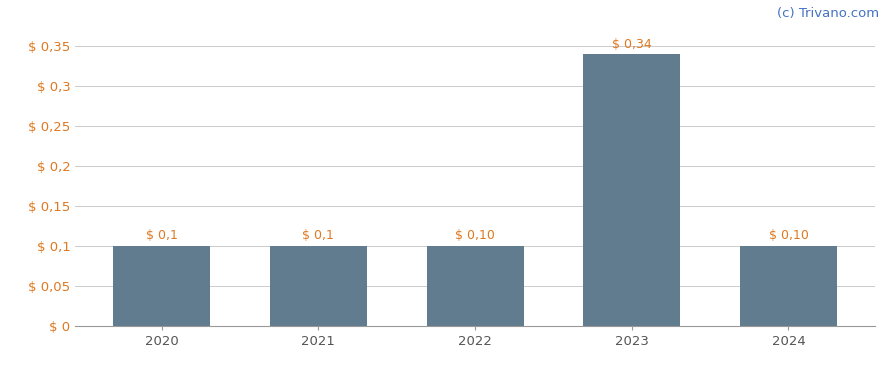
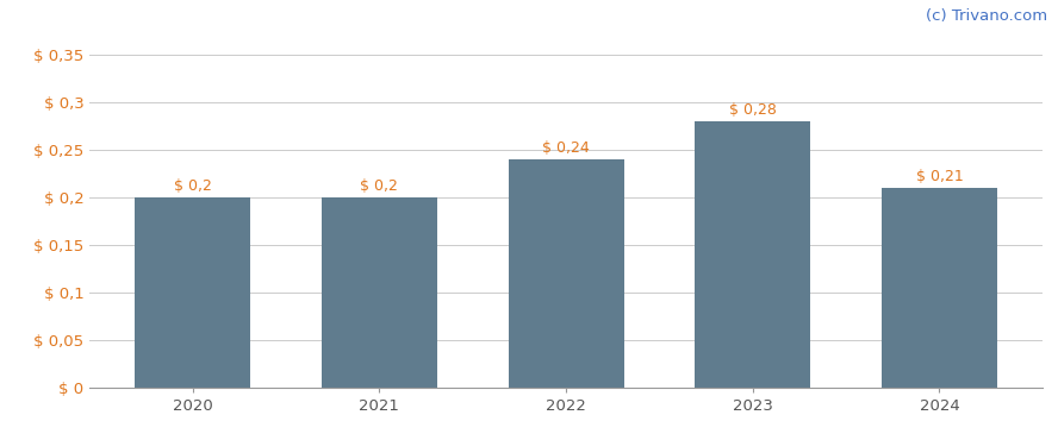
2020: 0,1 -> 0,2
2021: 0,1 -> 0,2
2022: 0,10 -> 0,24
2023: 0,34 -> 0,28
2024: 0,10 -> 0,21
